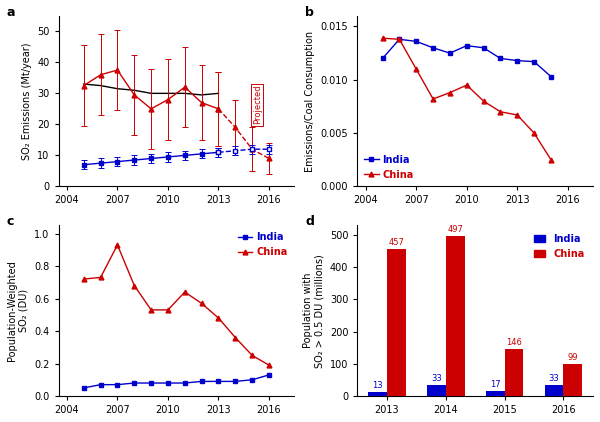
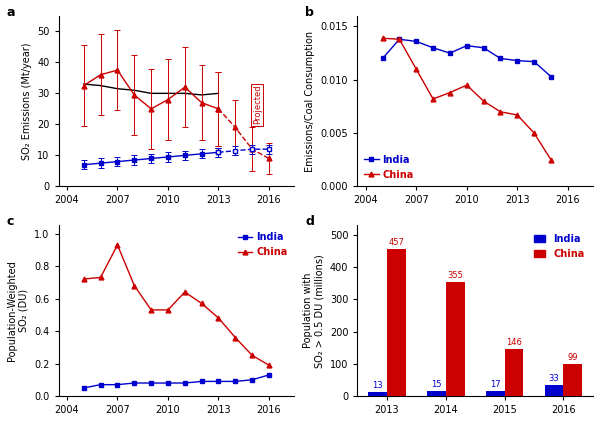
India/2014: 33 -> 15
China/2014: 497 -> 355
